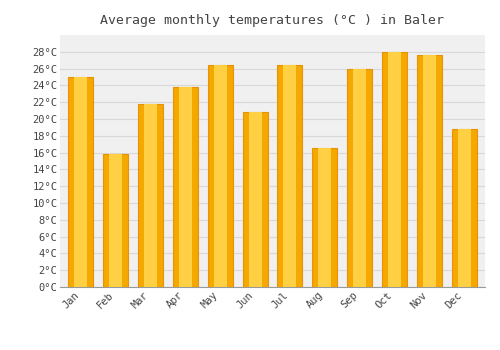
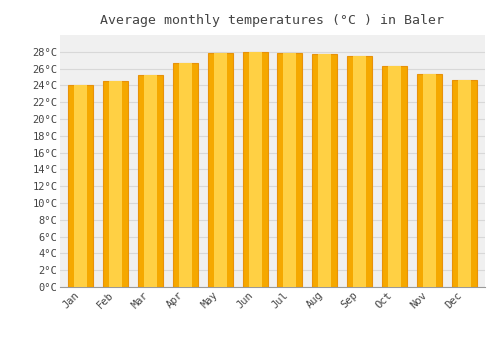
Jan: 25.0°C -> 24.0°C
Feb: 15.8°C -> 24.5°C
Mar: 21.8°C -> 25.2°C
Apr: 23.8°C -> 26.7°C
May: 26.4°C -> 27.8°C
Jun: 20.8°C -> 28.0°C
Jul: 26.4°C -> 27.9°C
Aug: 16.6°C -> 27.7°C
Sep: 26.0°C -> 27.5°C
Oct: 28.0°C -> 26.3°C
Nov: 27.6°C -> 25.3°C
Dec: 18.8°C -> 24.6°C
